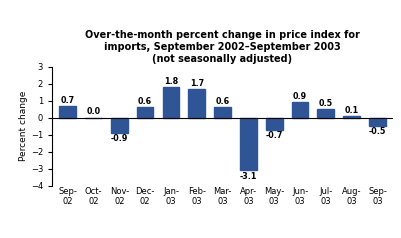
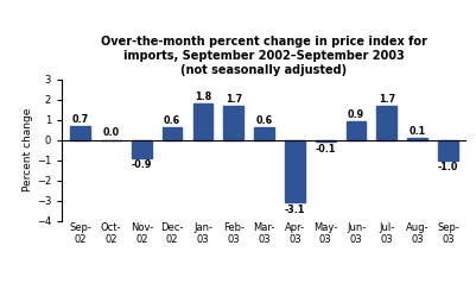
May- 03: -0.7 -> -0.1
Jul- 03: 0.5 -> 1.7
Sep- 03: -0.5 -> -1.0
